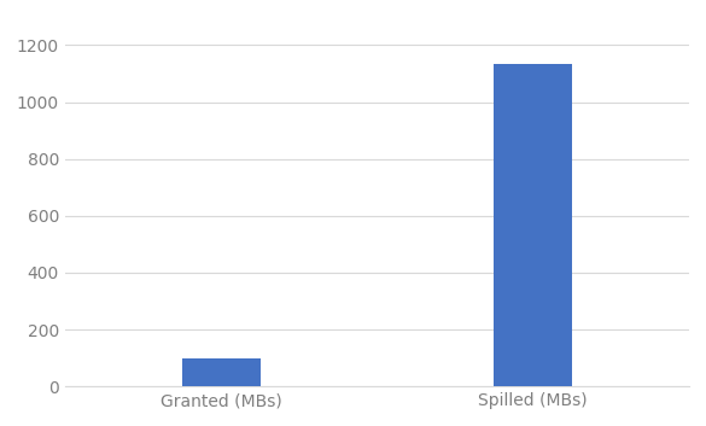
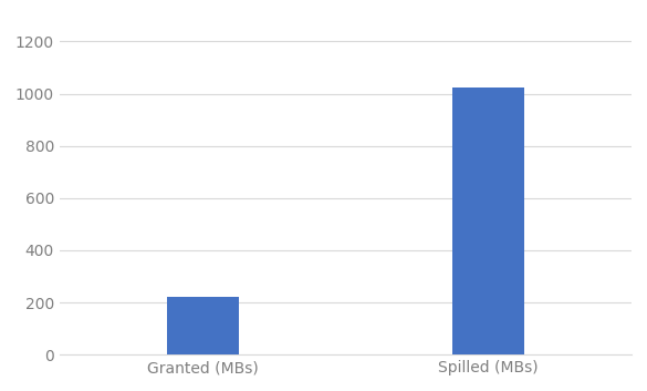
Granted (MBs): 100 -> 220
Spilled (MBs): 1135 -> 1025
